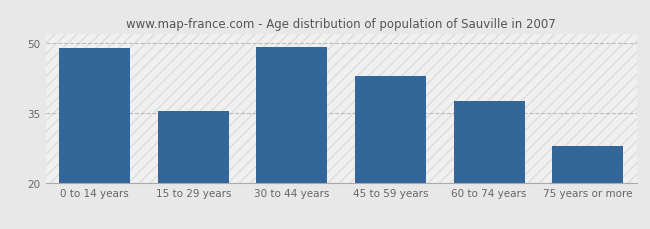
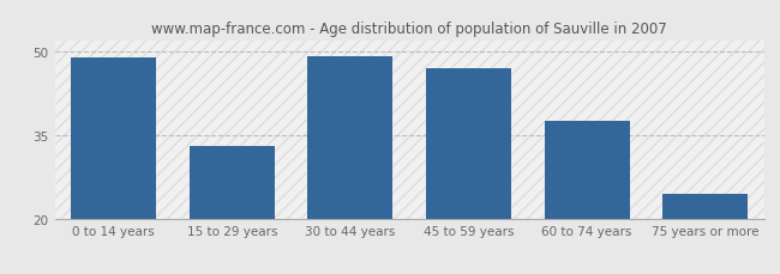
15 to 29 years: 35.5 -> 33.0
45 to 59 years: 43.0 -> 47.0
75 years or more: 28.0 -> 24.5
